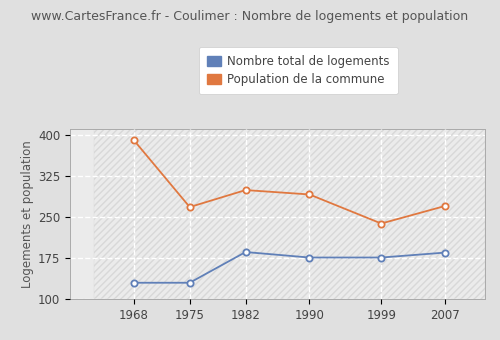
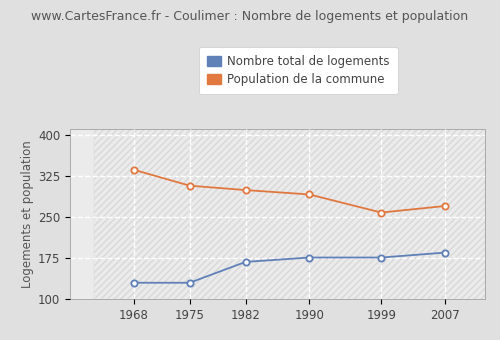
Population de la commune/1968: 390 -> 336
Population de la commune/1975: 268 -> 307
Nombre total de logements/1982: 186 -> 168
Population de la commune/1999: 238 -> 258
